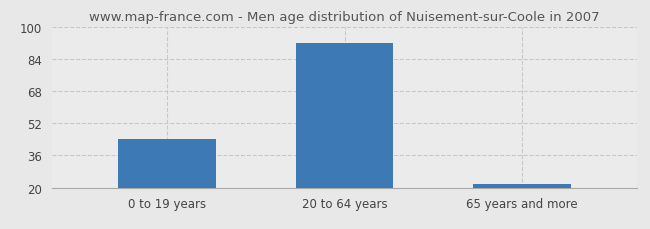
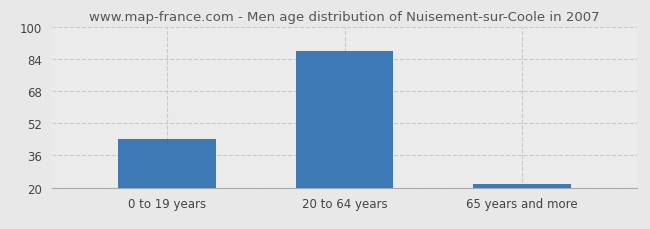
20 to 64 years: 92 -> 88
